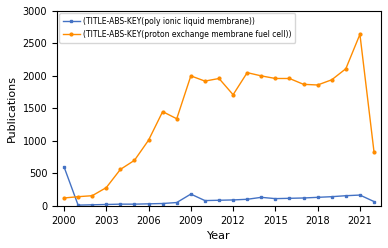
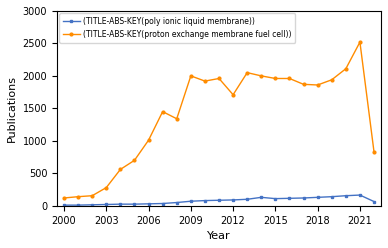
(TITLE-ABS-KEY(poly ionic liquid membrane))/2000: 600 -> 10
(TITLE-ABS-KEY(poly ionic liquid membrane))/2009: 180 -> 70
(TITLE-ABS-KEY(proton exchange membrane fuel cell))/2021: 2640 -> 2520
